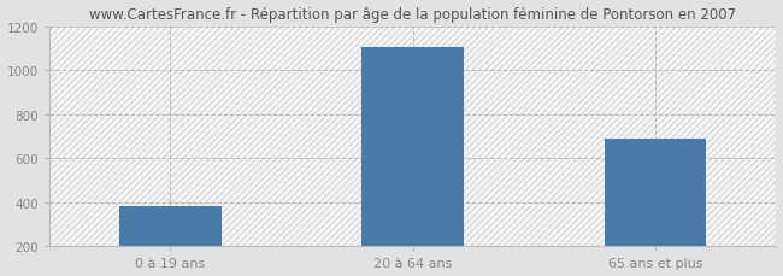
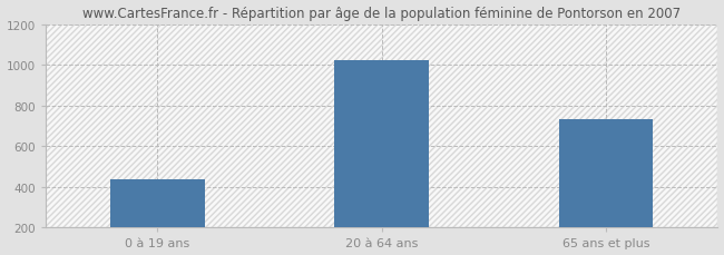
0 à 19 ans: 380 -> 440
20 à 64 ans: 1110 -> 1020
65 ans et plus: 690 -> 730
